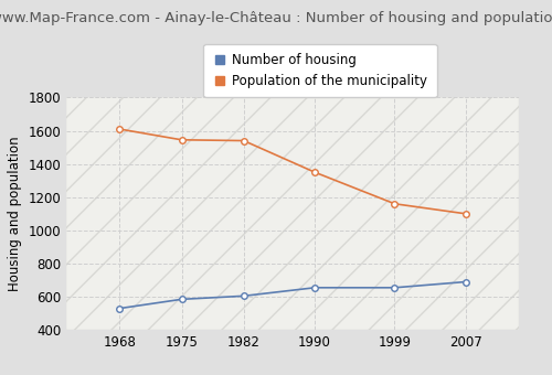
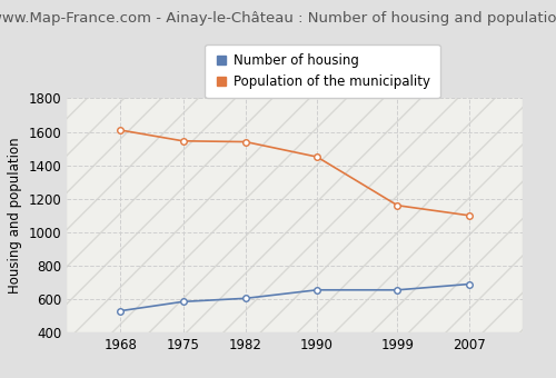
Population of the municipality/1990: 1350 -> 1450
